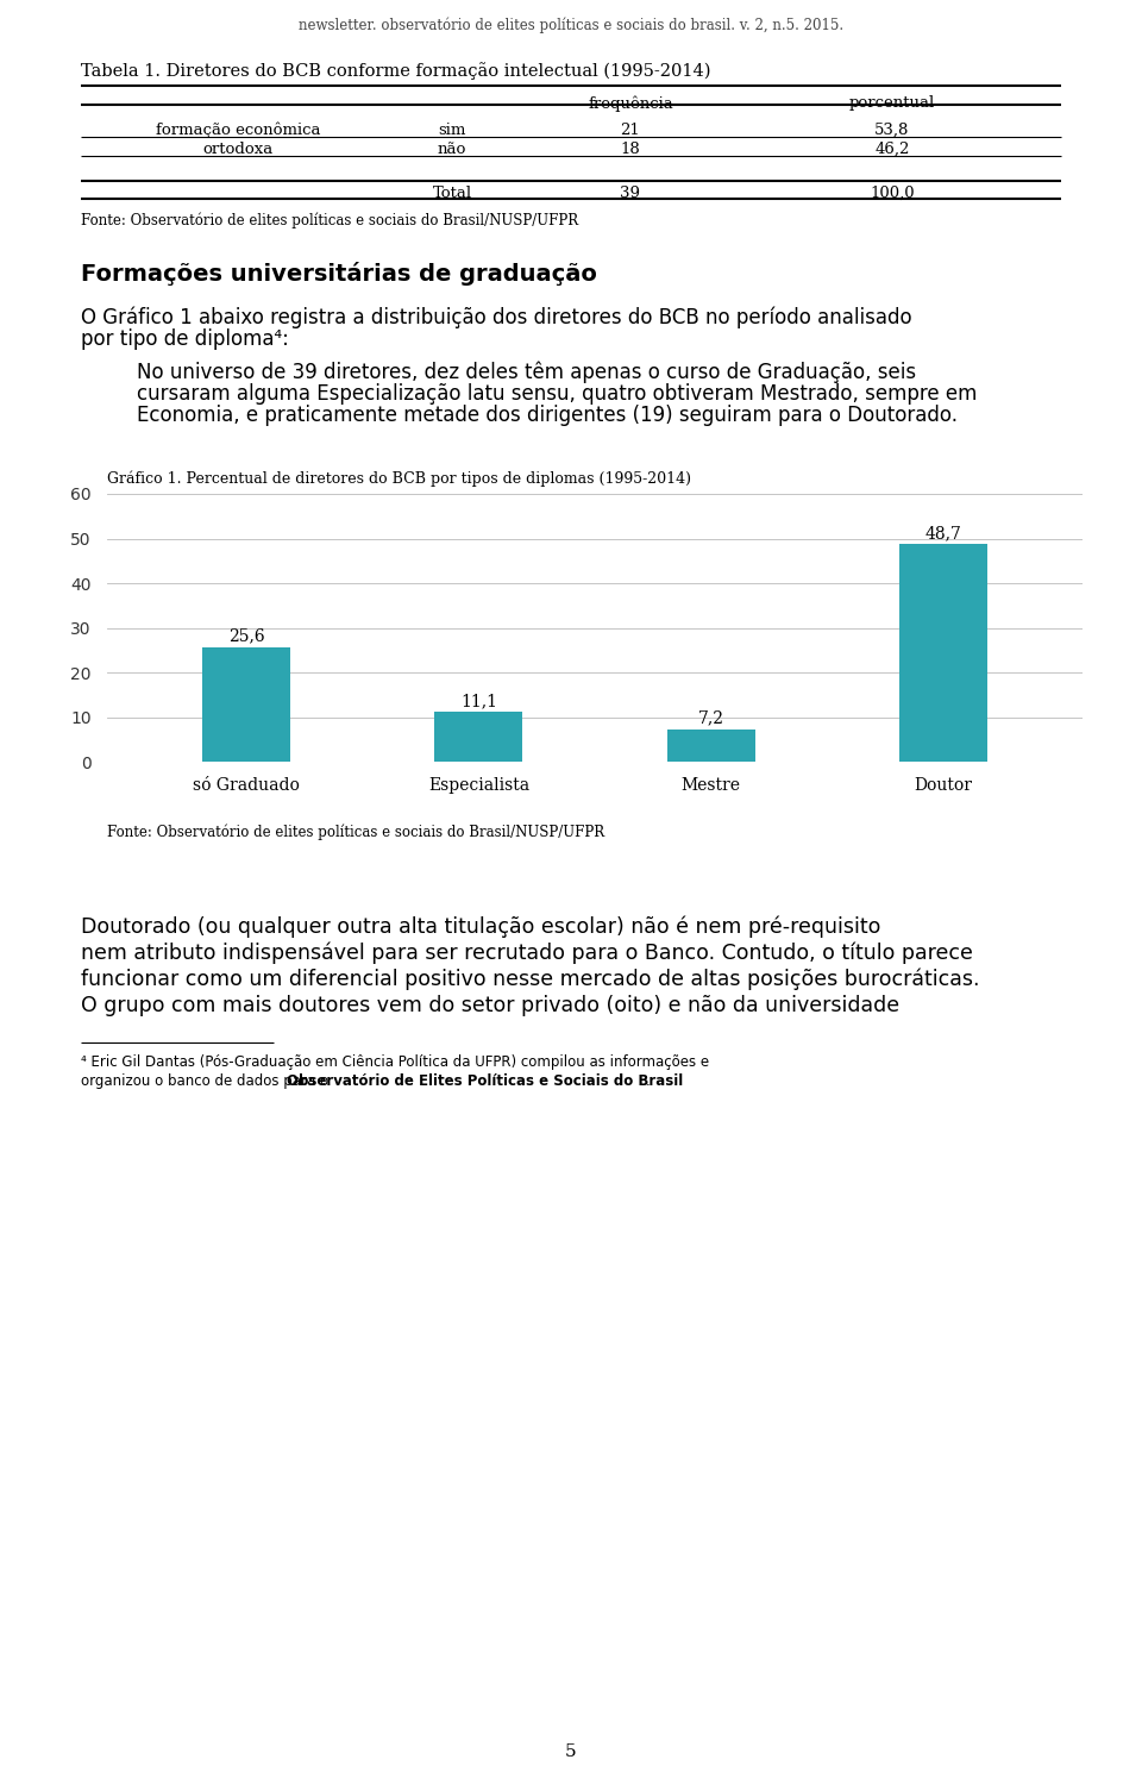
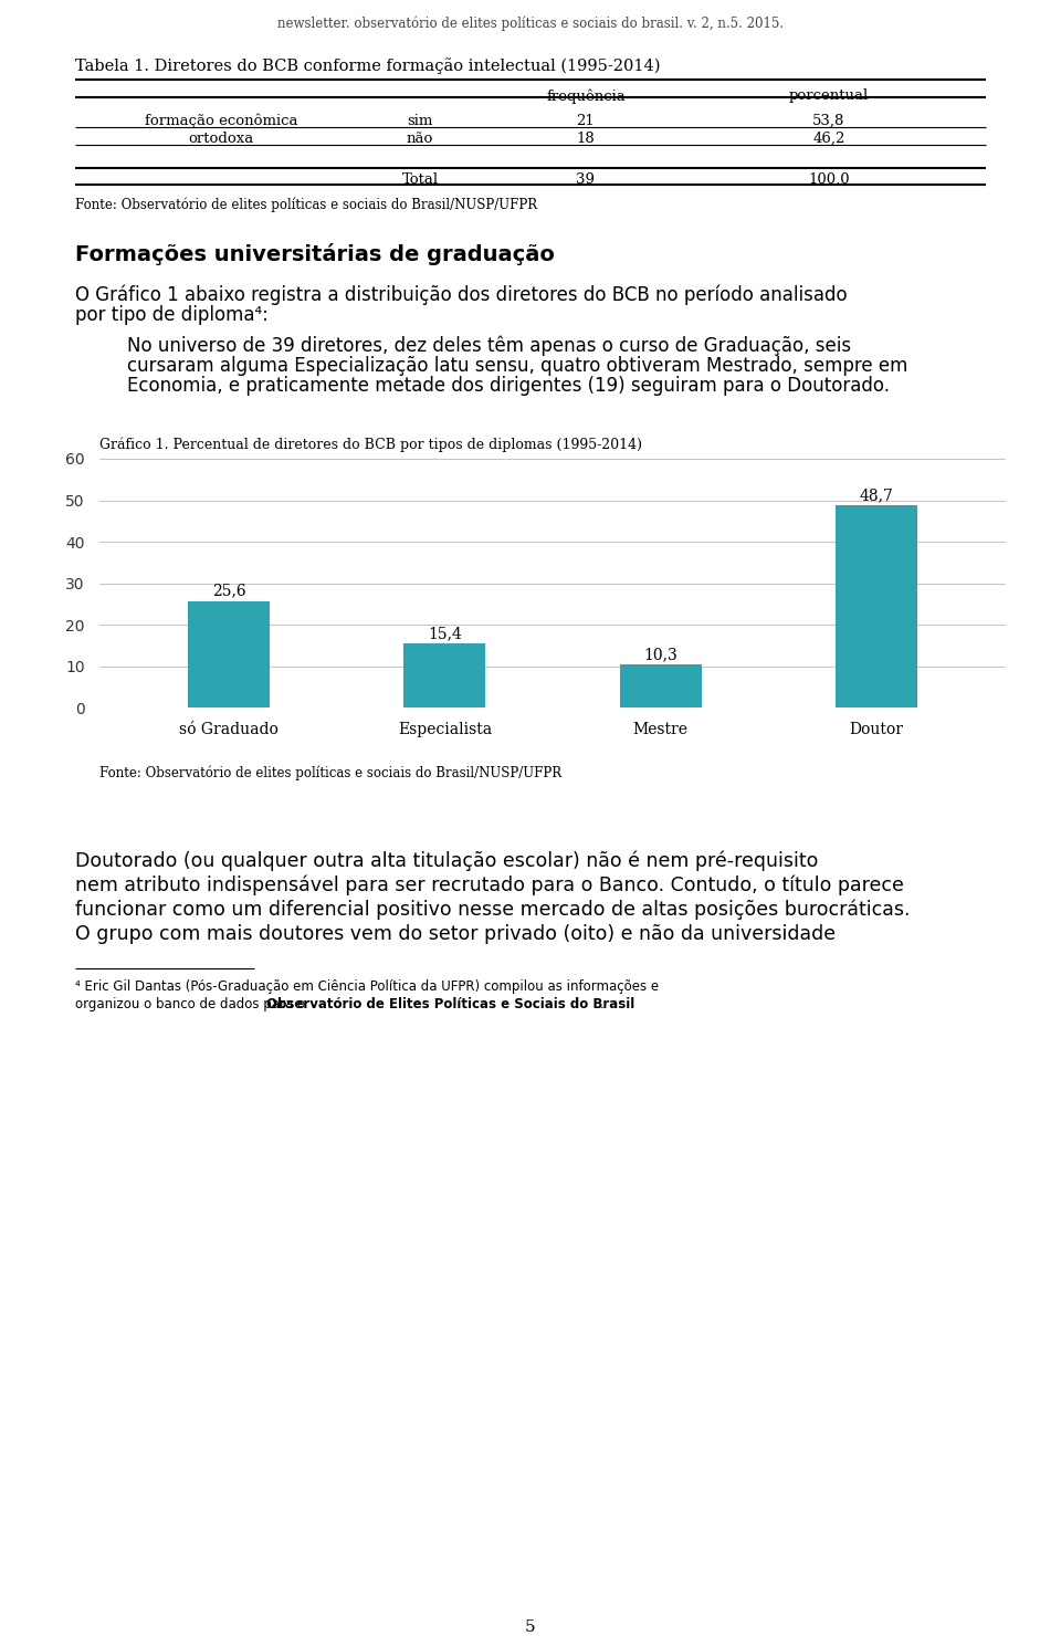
Especialista: 11,1 -> 15,4
Mestre: 7,2 -> 10,3
